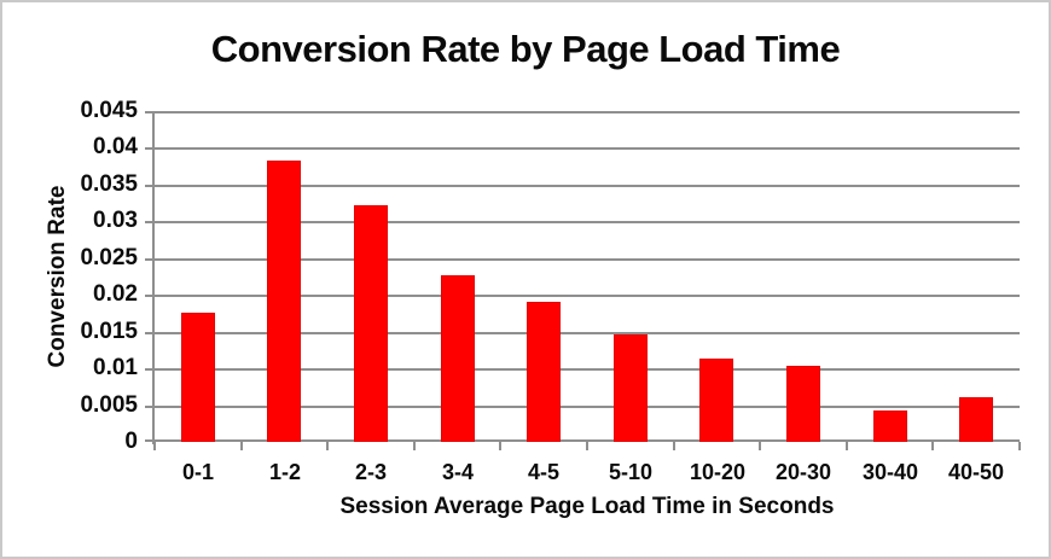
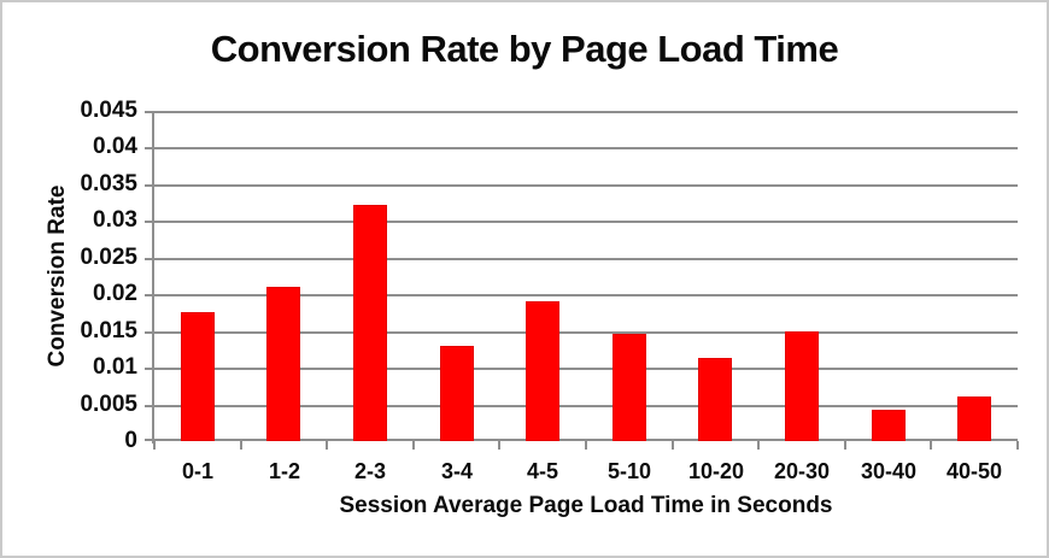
1-2: 0.038 -> 0.021
3-4: 0.023 -> 0.013
20-30: 0.010 -> 0.015
